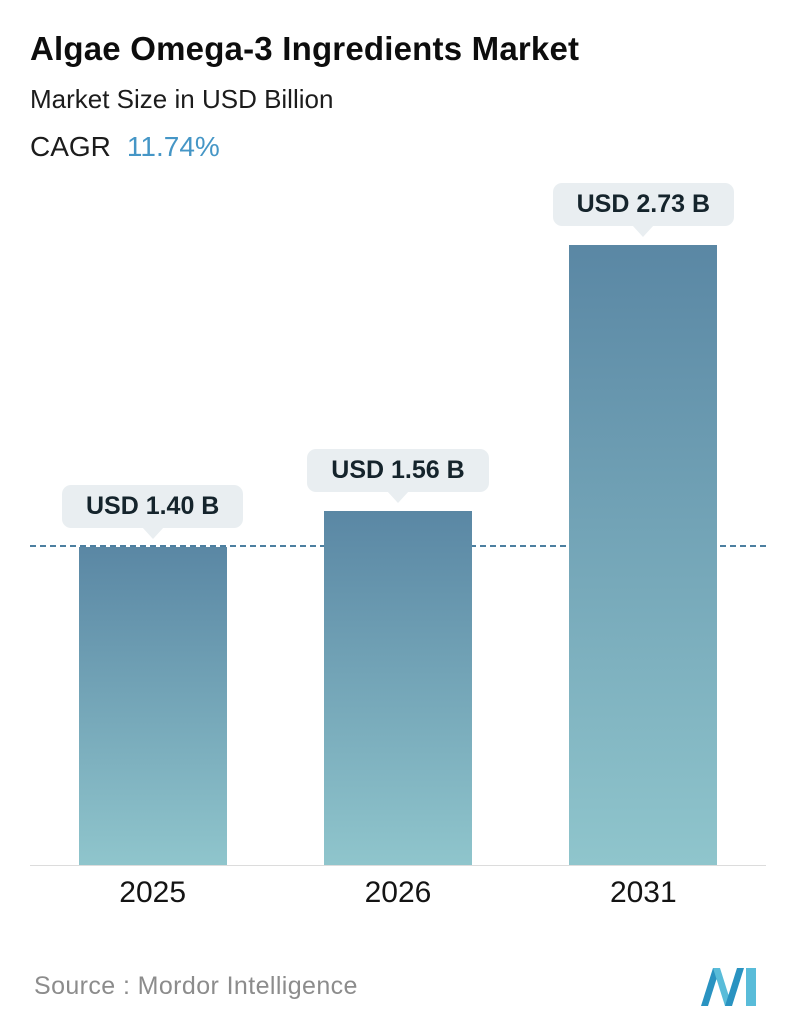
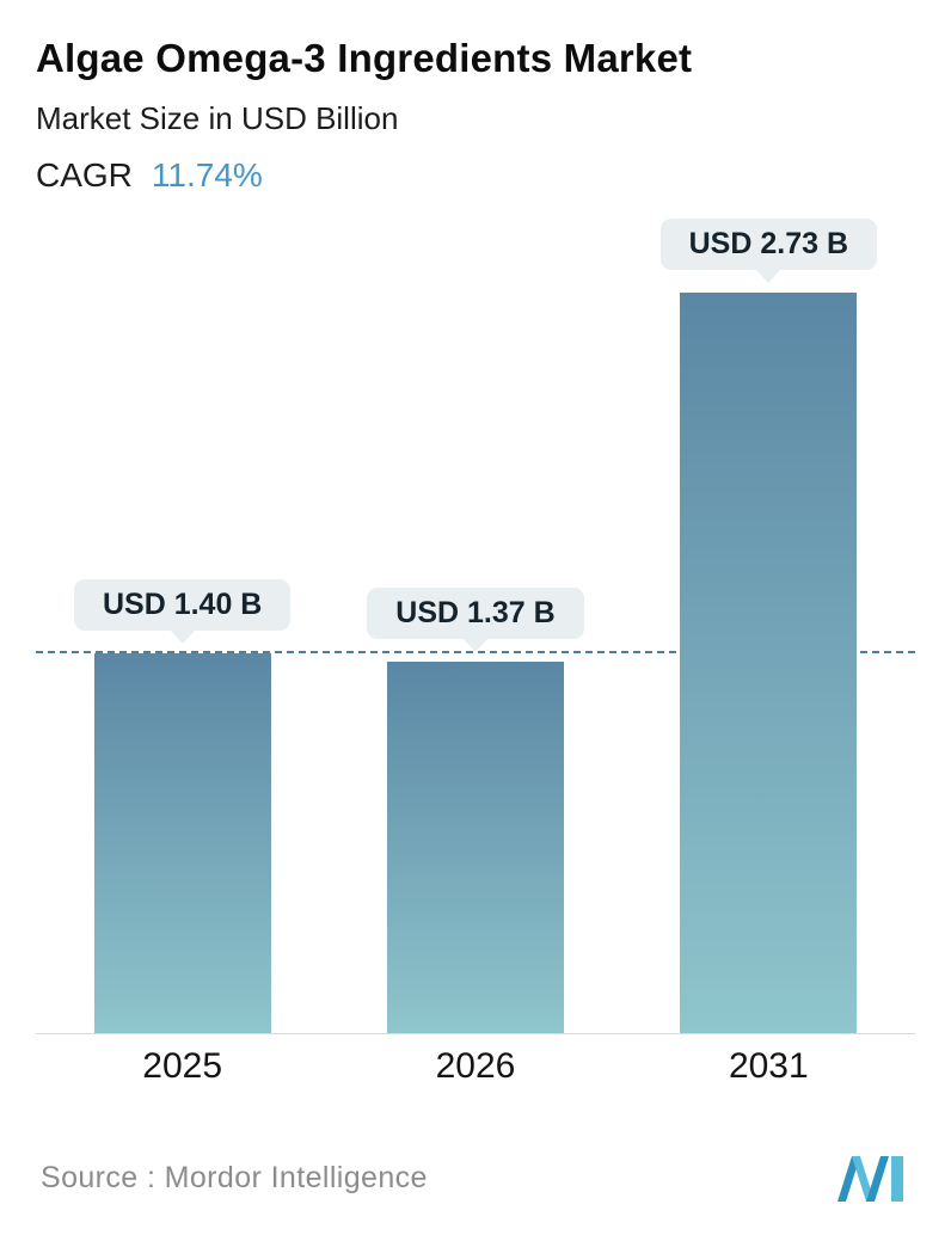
2026: 1.56 -> 1.37
